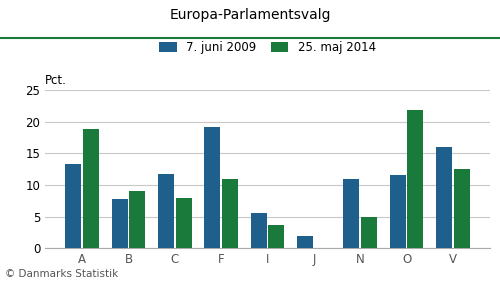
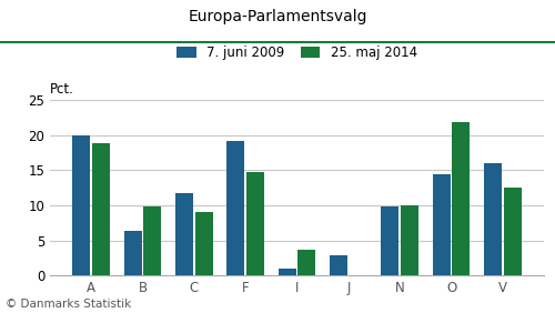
7. juni 2009/A: 13.4 -> 20.0
7. juni 2009/B: 7.8 -> 6.4
25. maj 2014/B: 9.0 -> 9.9
25. maj 2014/C: 8.0 -> 9.0
25. maj 2014/F: 11.0 -> 14.7
7. juni 2009/I: 5.6 -> 0.9
7. juni 2009/J: 2.0 -> 2.8
7. juni 2009/N: 11.0 -> 9.9
25. maj 2014/N: 5.0 -> 10.0
7. juni 2009/O: 11.6 -> 14.4
